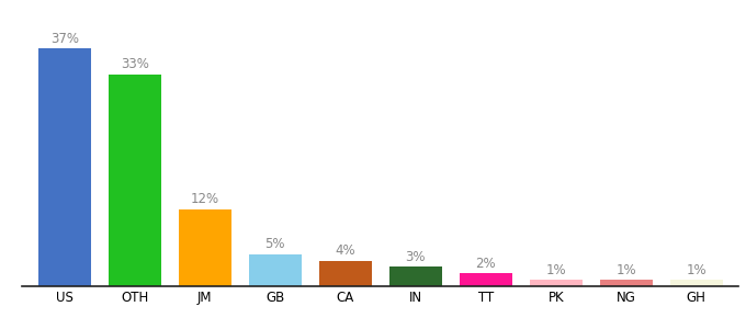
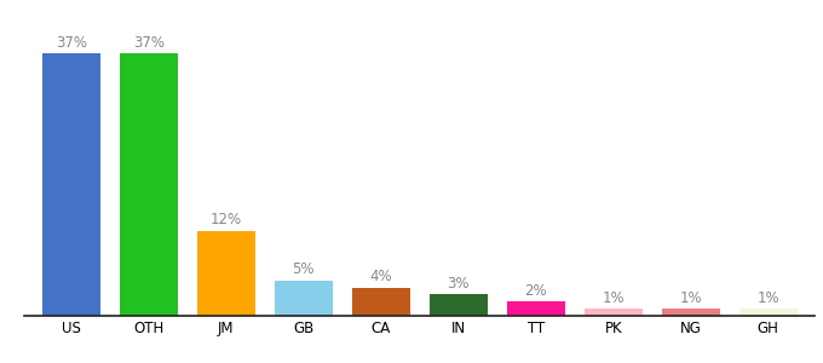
OTH: 33% -> 37%
